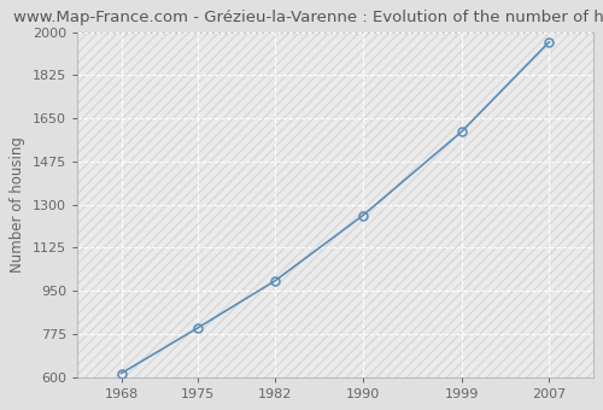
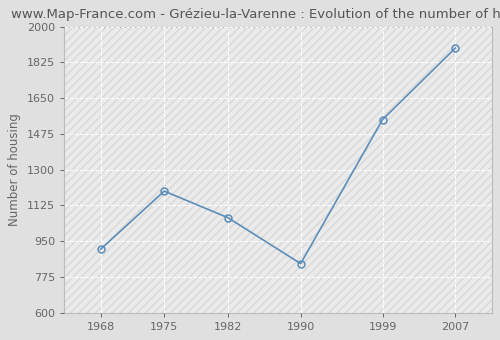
1968: 615 -> 910
1975: 800 -> 1195
1982: 990 -> 1065
1990: 1255 -> 840
1999: 1595 -> 1545
2007: 1960 -> 1895
